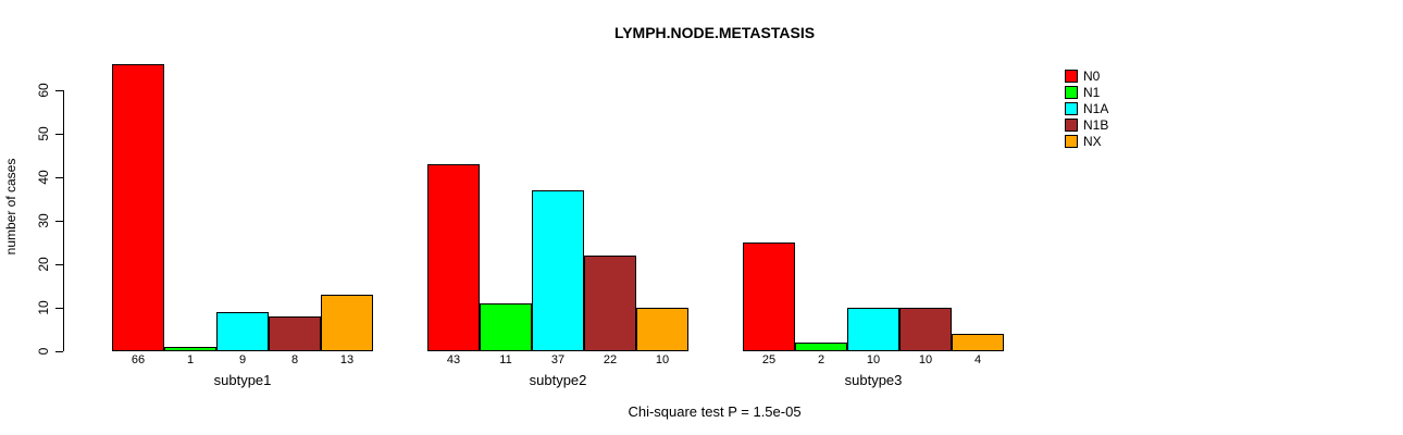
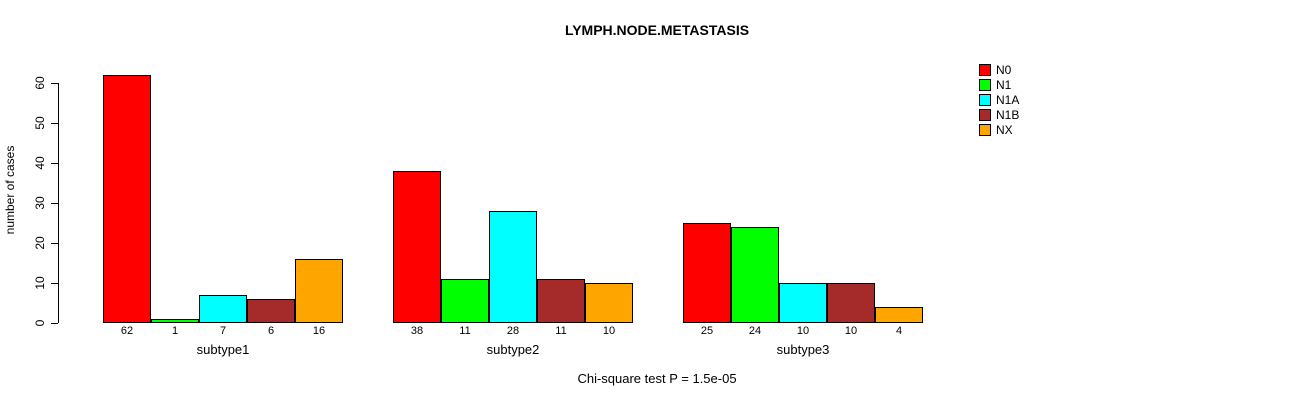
N0/subtype1: 66 -> 62
N1A/subtype1: 9 -> 7
N1B/subtype1: 8 -> 6
NX/subtype1: 13 -> 16
N0/subtype2: 43 -> 38
N1A/subtype2: 37 -> 28
N1B/subtype2: 22 -> 11
N1/subtype3: 2 -> 24
